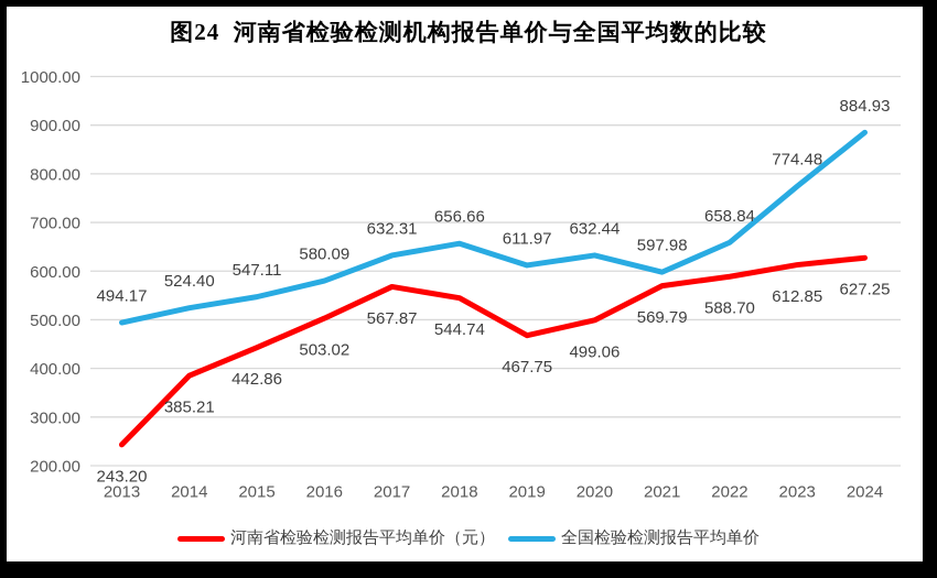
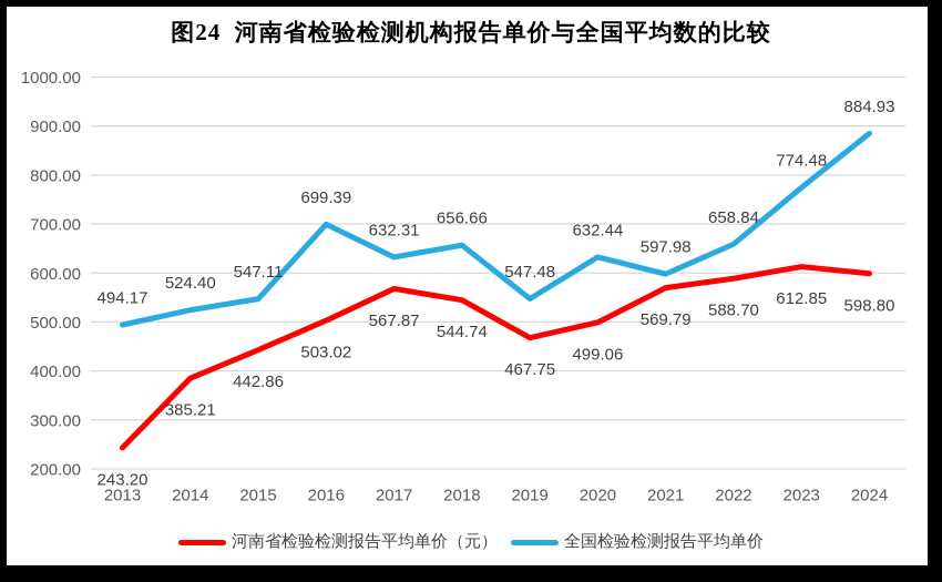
全国检验检测报告平均单价/2016: 580.09 -> 699.39
全国检验检测报告平均单价/2019: 611.97 -> 547.48
河南省检验检测报告平均单价（元）/2024: 627.25 -> 598.80
